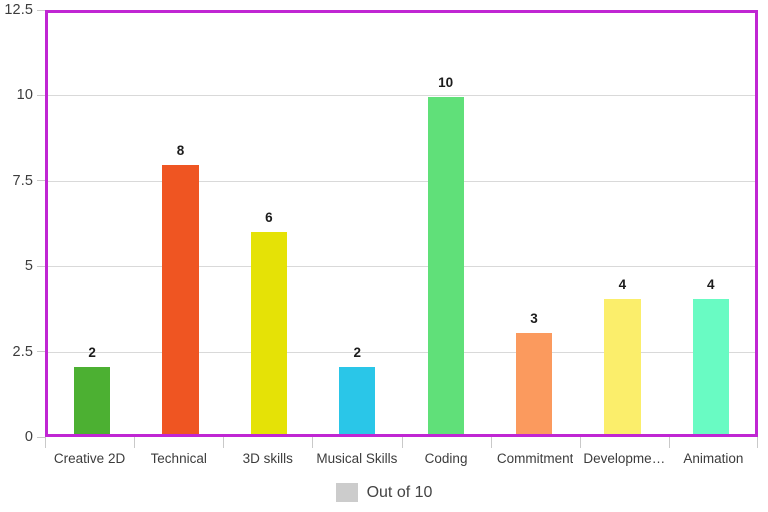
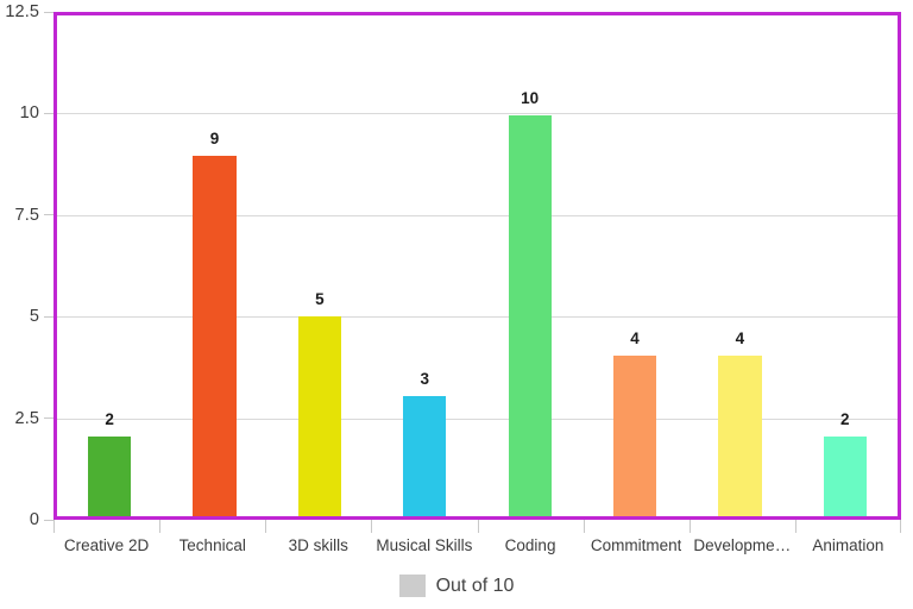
Technical: 8 -> 9
3D skills: 6 -> 5
Musical Skills: 2 -> 3
Commitment: 3 -> 4
Animation: 4 -> 2
